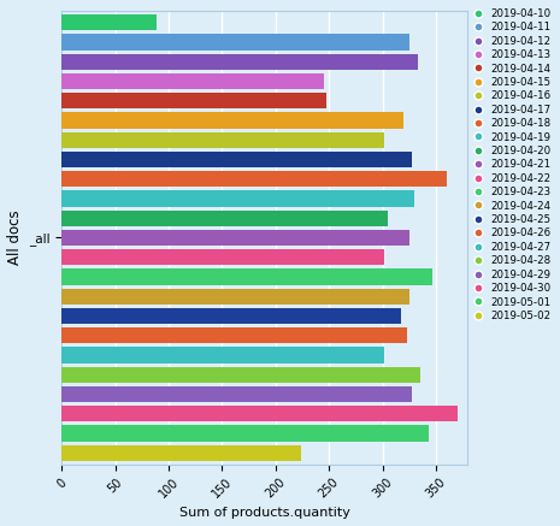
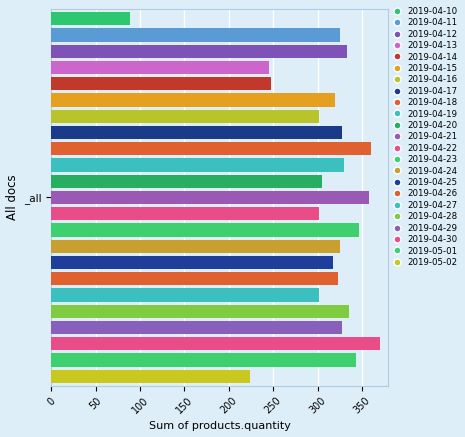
_all: 325 -> 358
